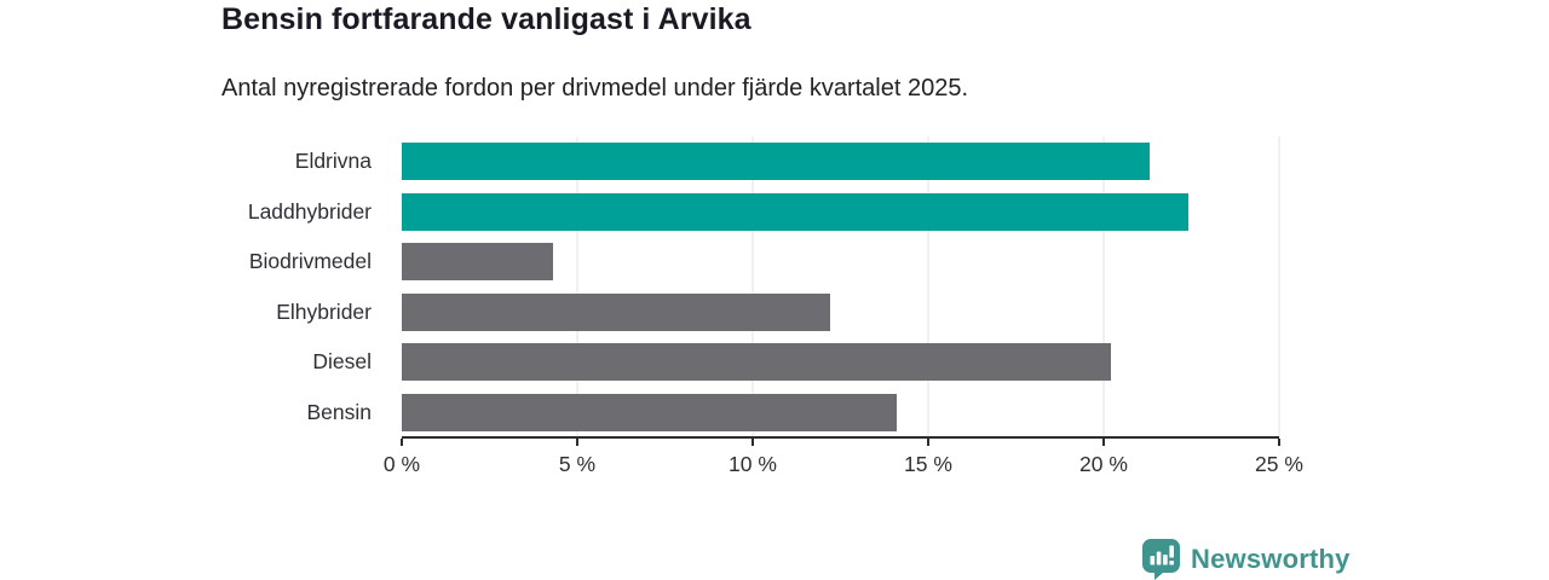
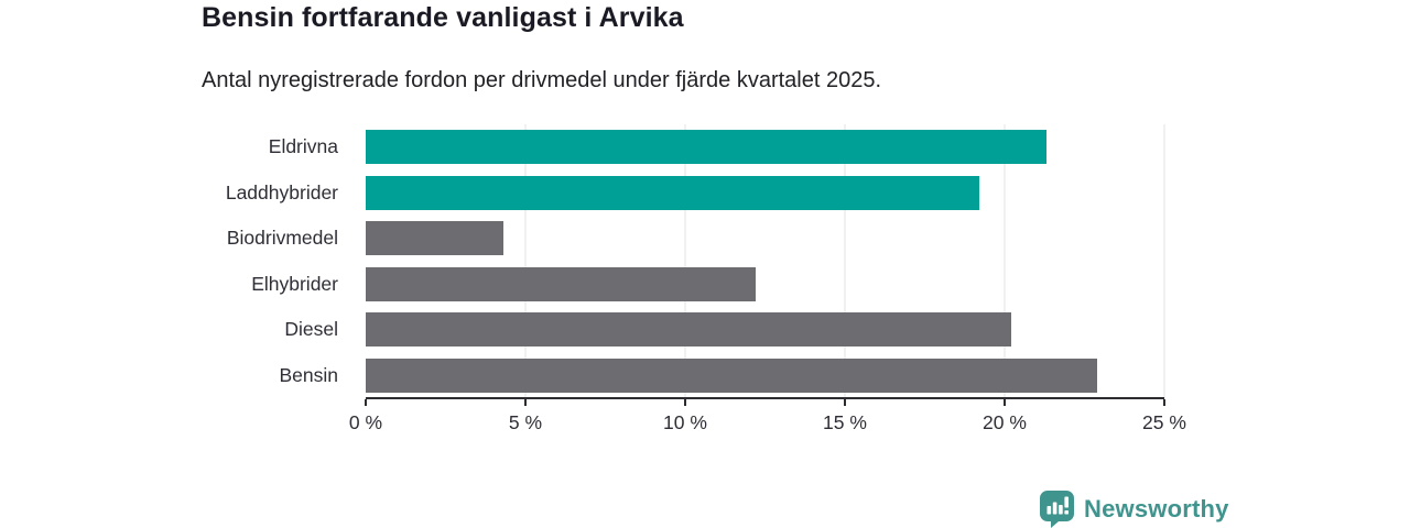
Laddhybrider: 22.4% -> 19.2%
Bensin: 14.1% -> 22.9%
